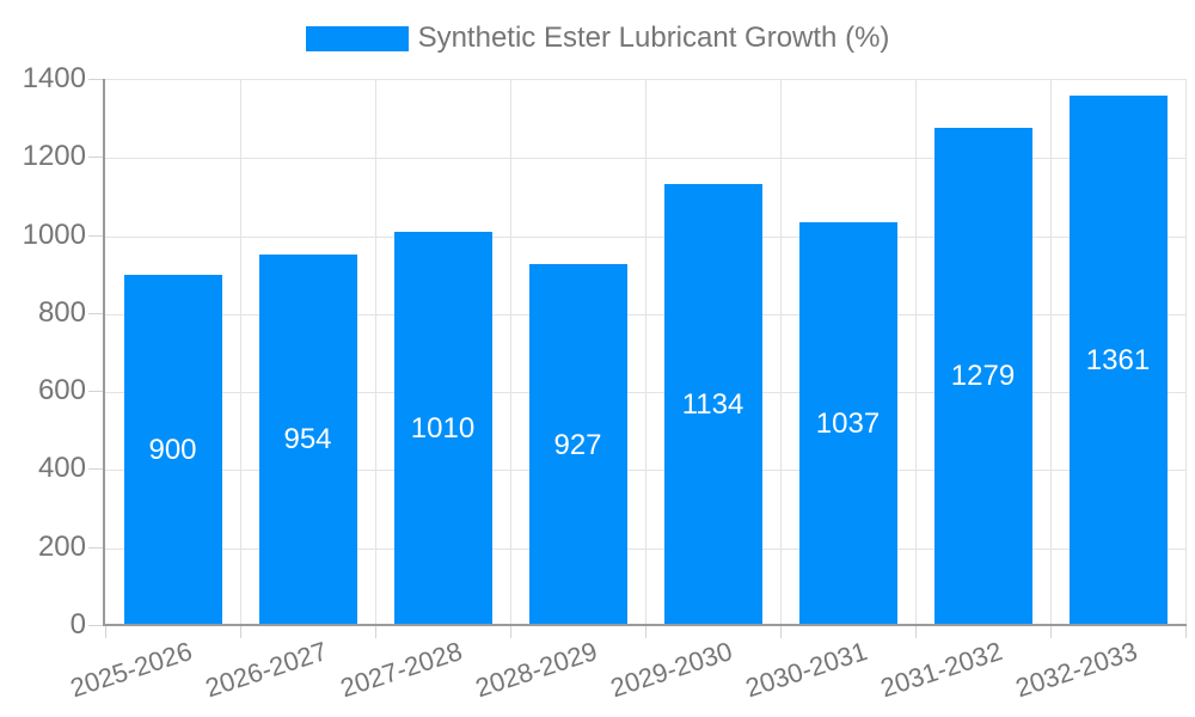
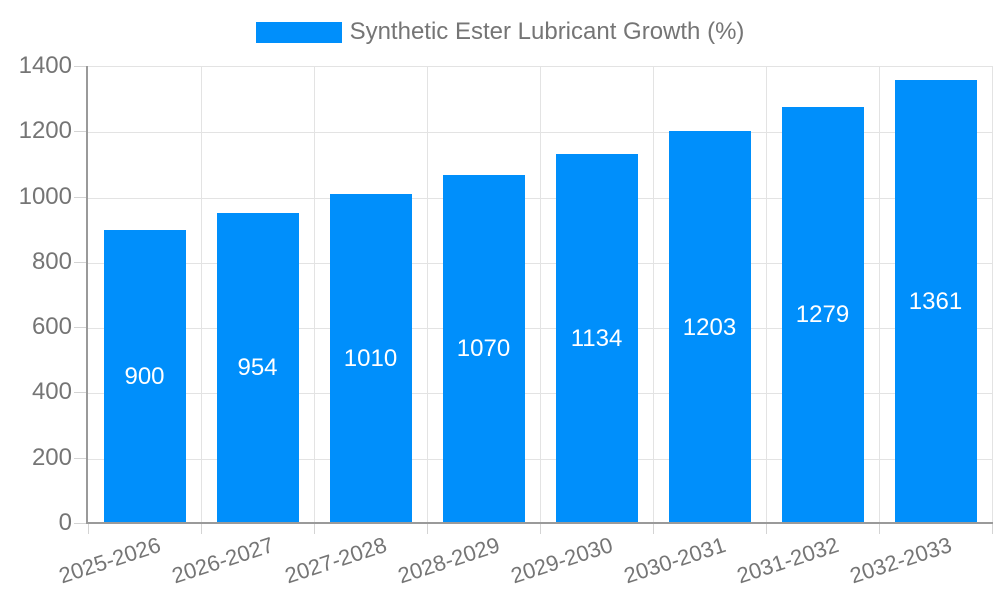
2028-2029: 927 -> 1070
2030-2031: 1037 -> 1203
